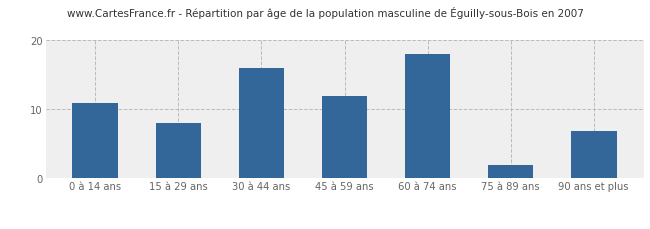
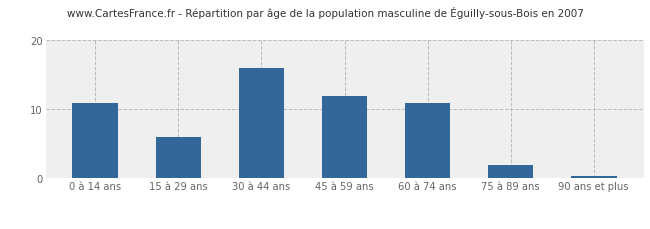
15 à 29 ans: 8.0 -> 6.0
60 à 74 ans: 18.0 -> 11.0
90 ans et plus: 6.8 -> 0.3
